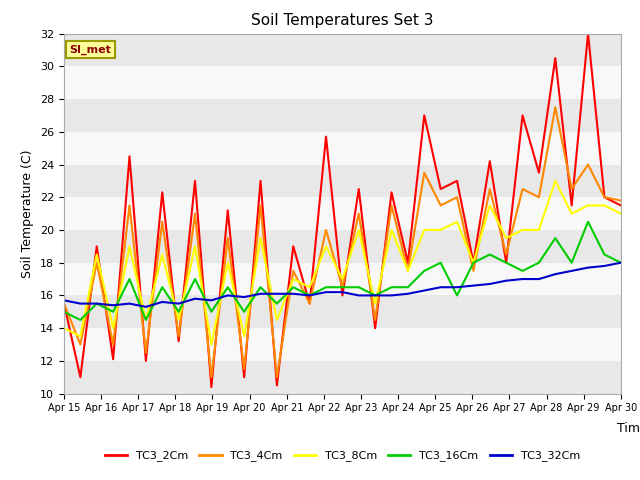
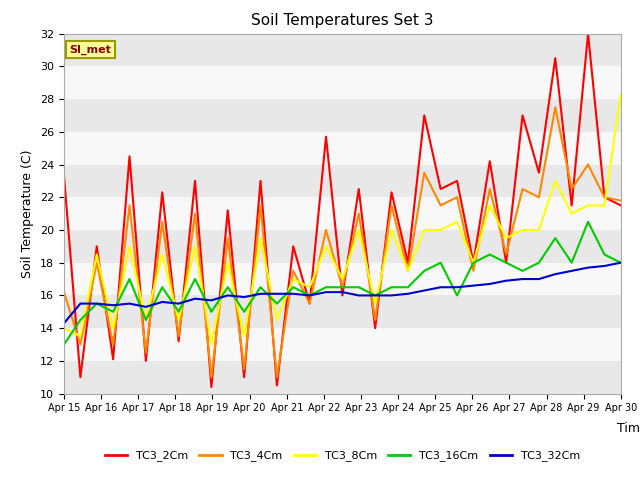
TC3_2Cm/Apr 15: 15.5 -> 23.3
TC3_4Cm/Apr 15: 15.5 -> 16.2
TC3_16Cm/Apr 15: 15.0 -> 13.0
TC3_32Cm/Apr 15: 15.7 -> 14.3
TC3_8Cm/Apr 30: 21.0 -> 28.3
